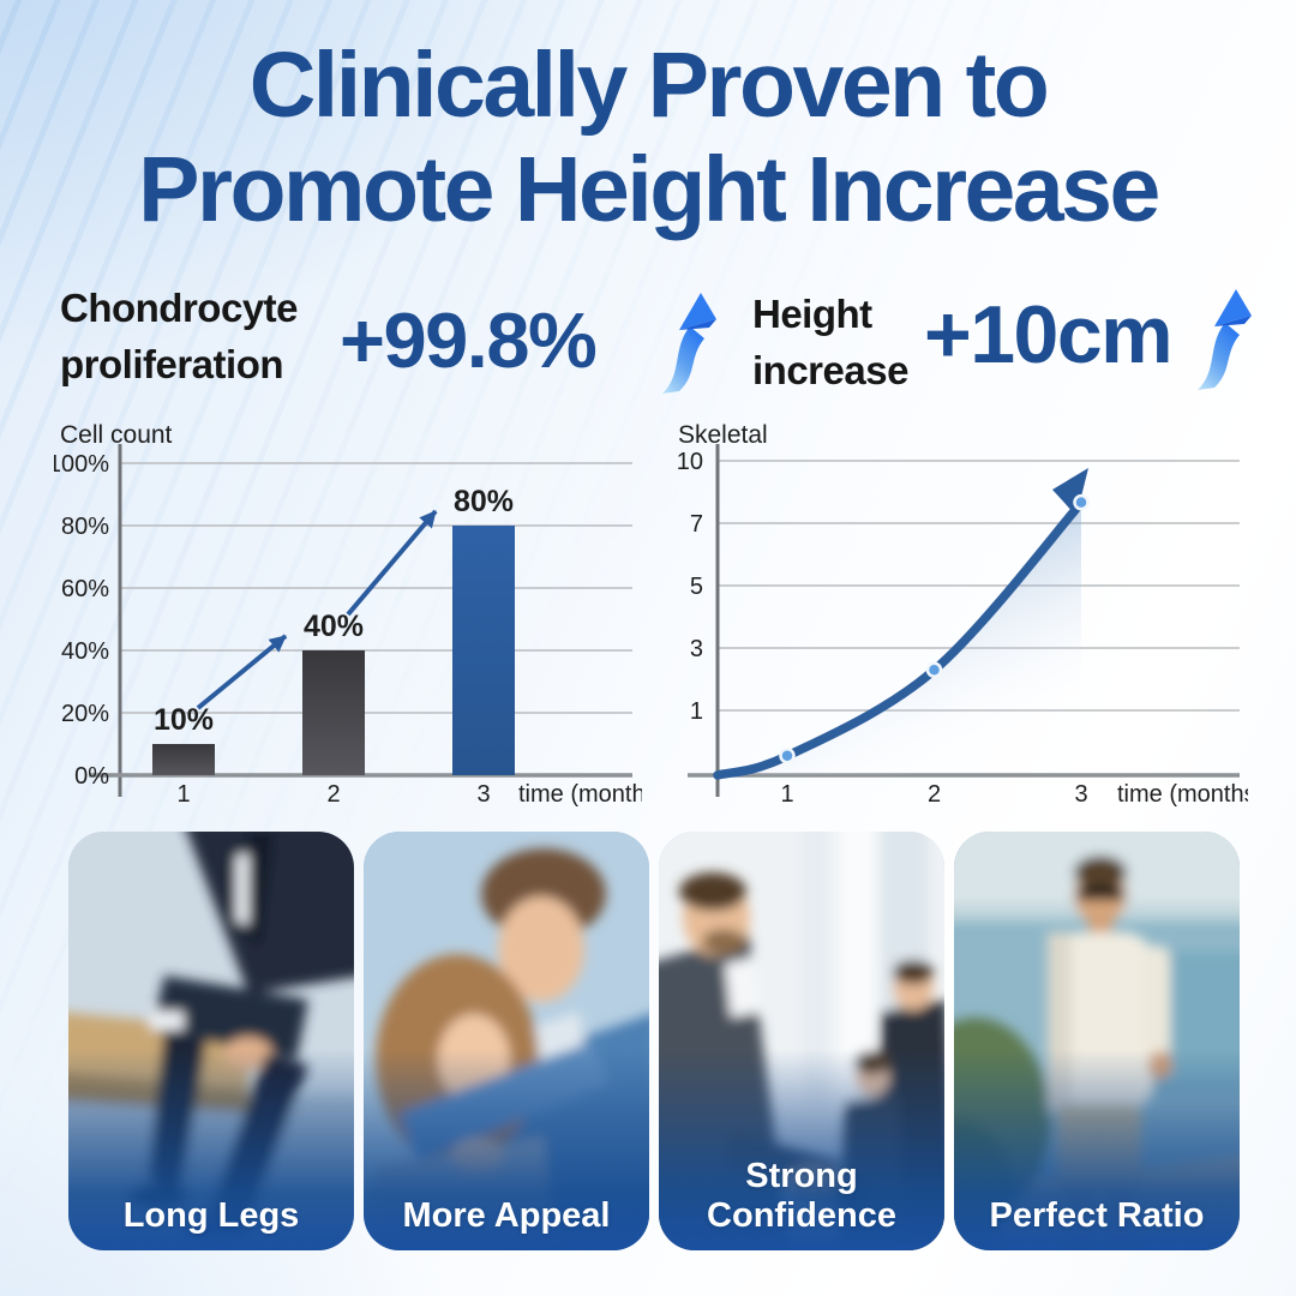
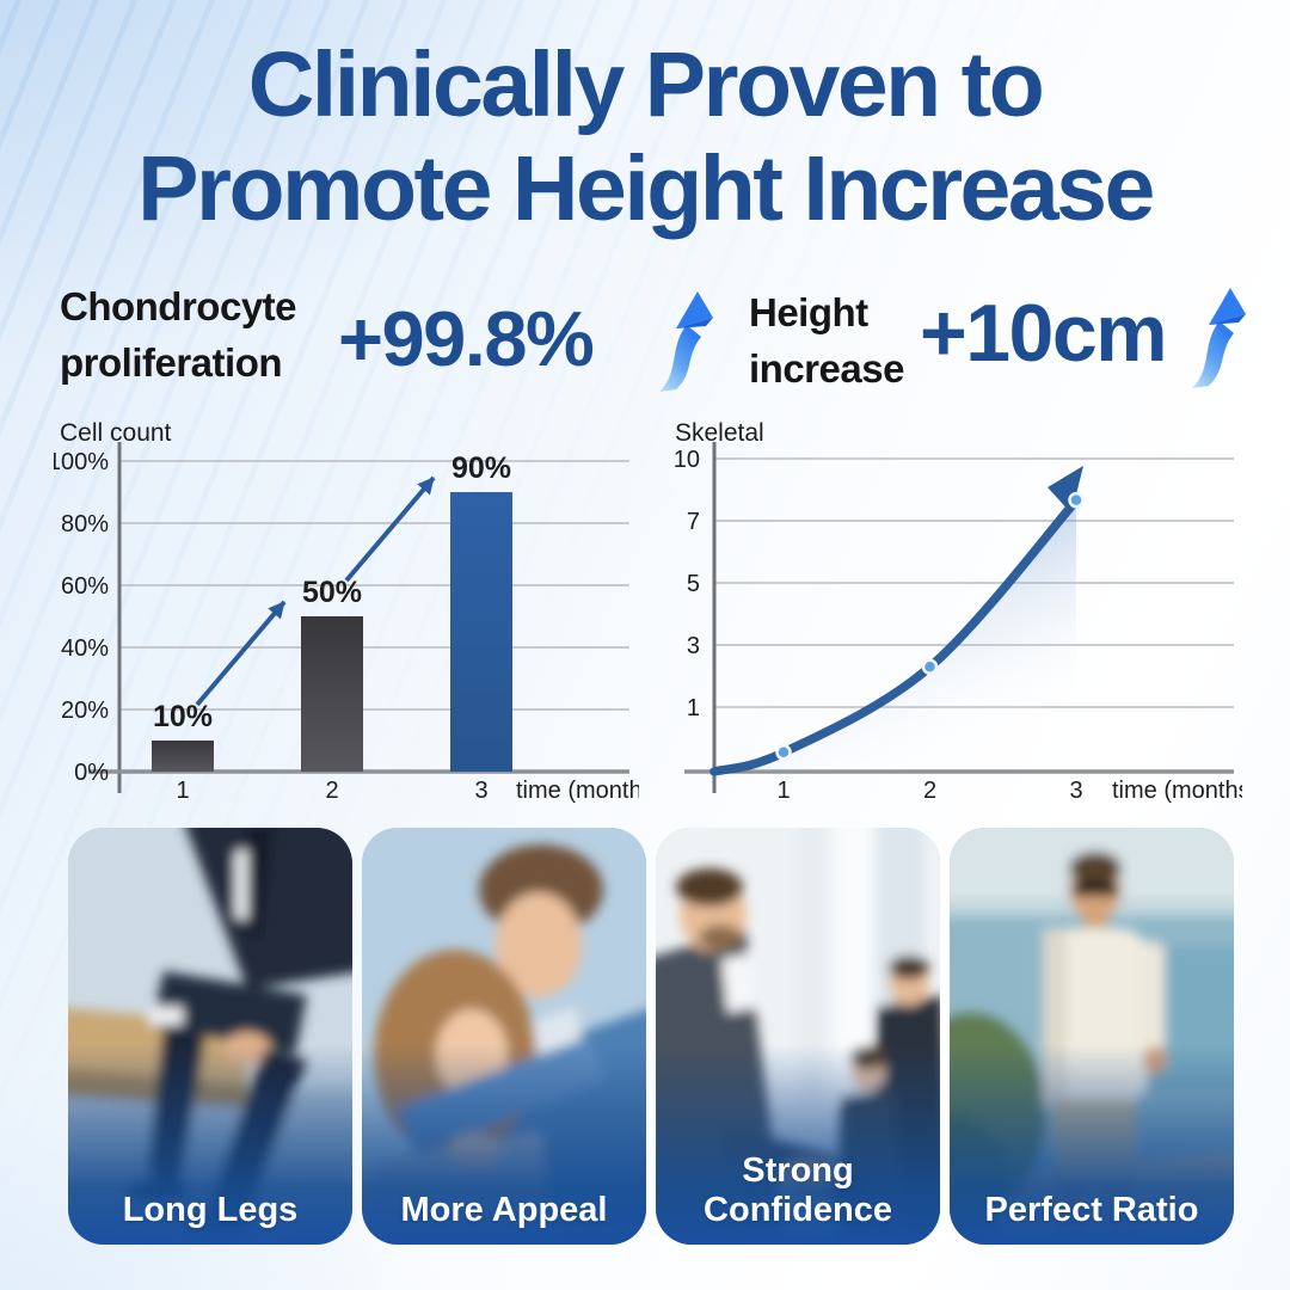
Cell count/2: 40% -> 50%
Cell count/3: 80% -> 90%
